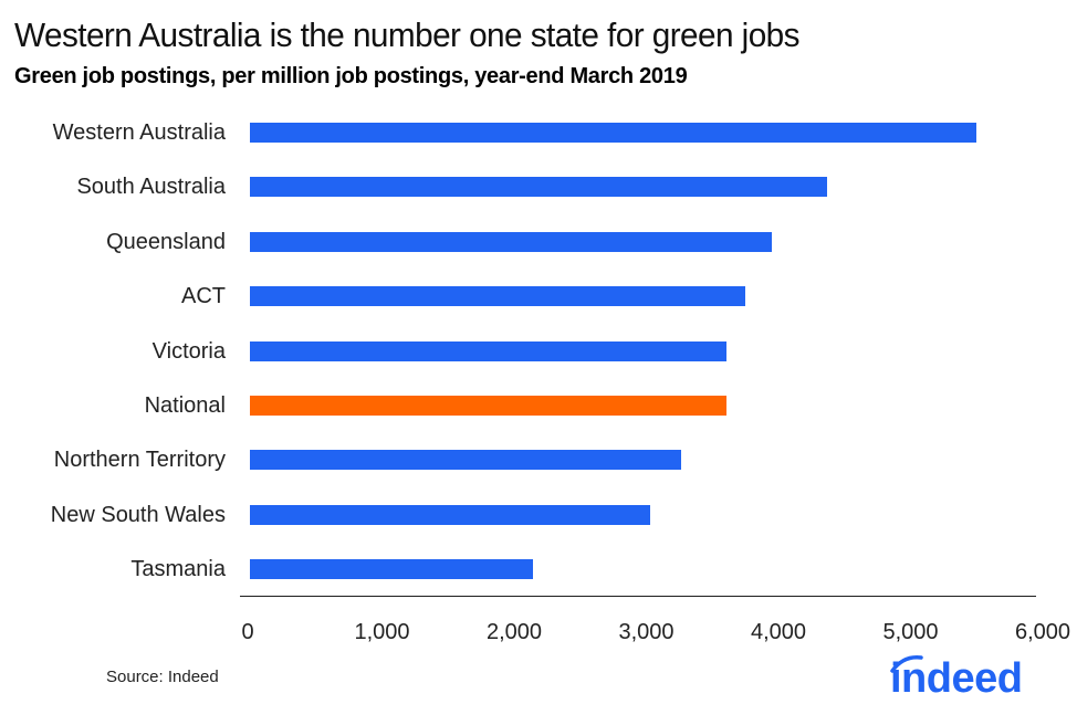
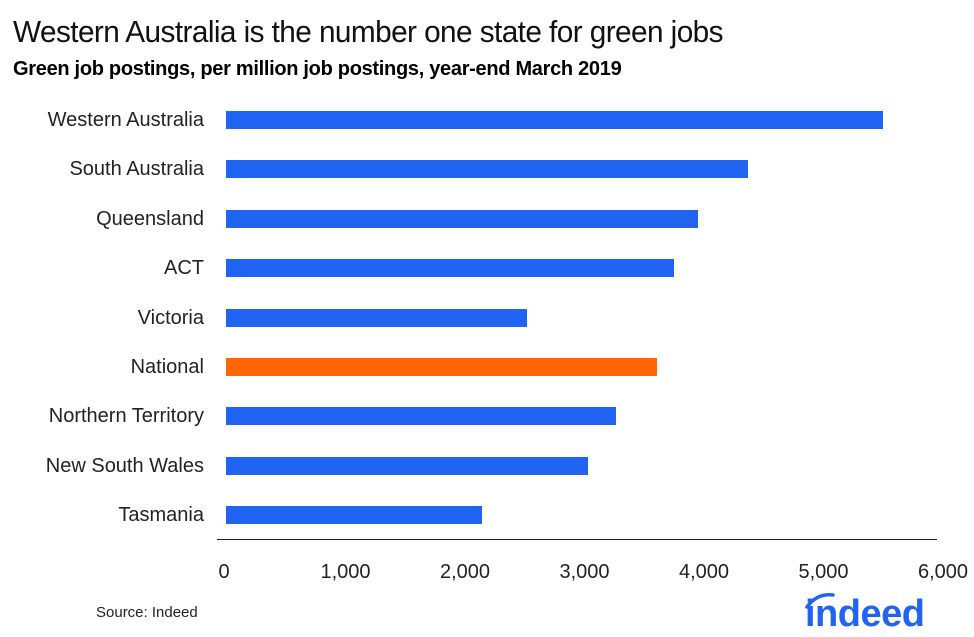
Victoria: 3610 -> 2520
